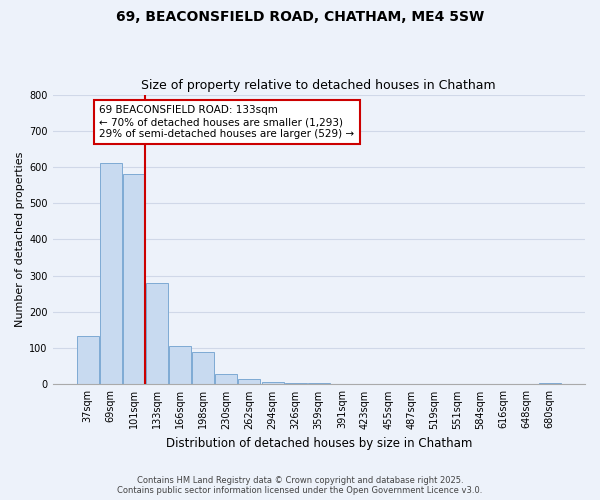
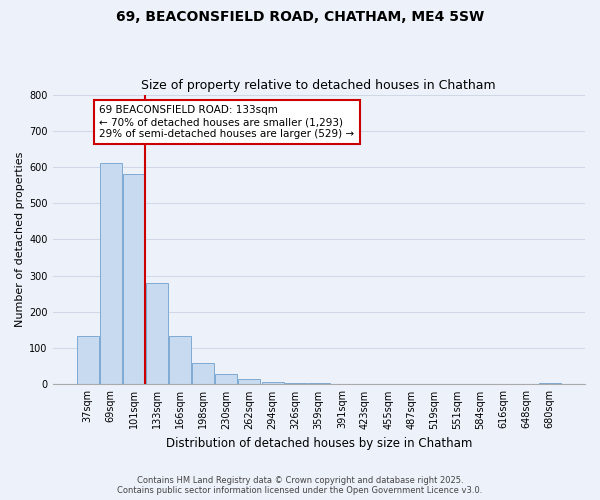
166sqm: 105 -> 135
198sqm: 90 -> 58
